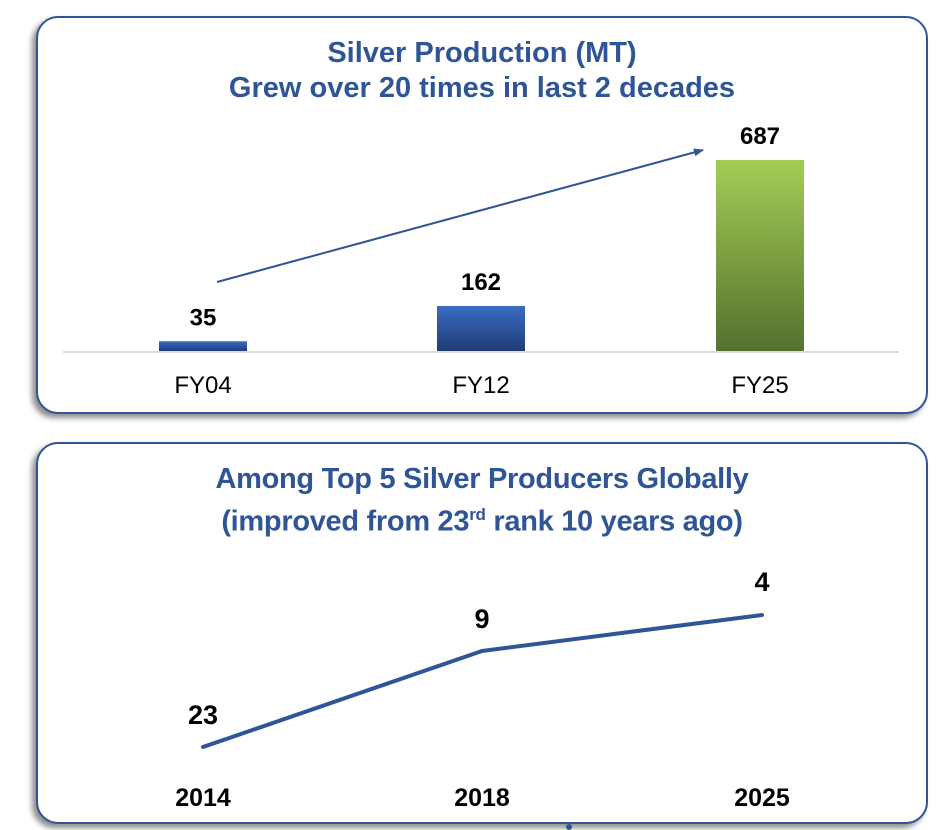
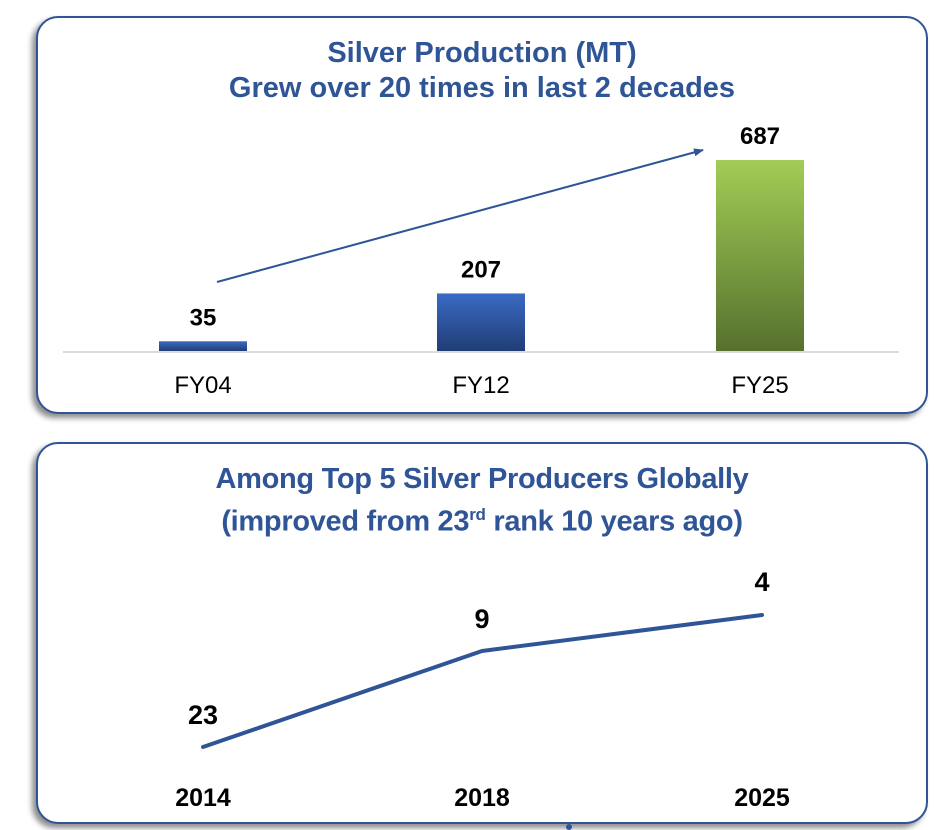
Silver Production (MT)/FY12: 162 -> 207
